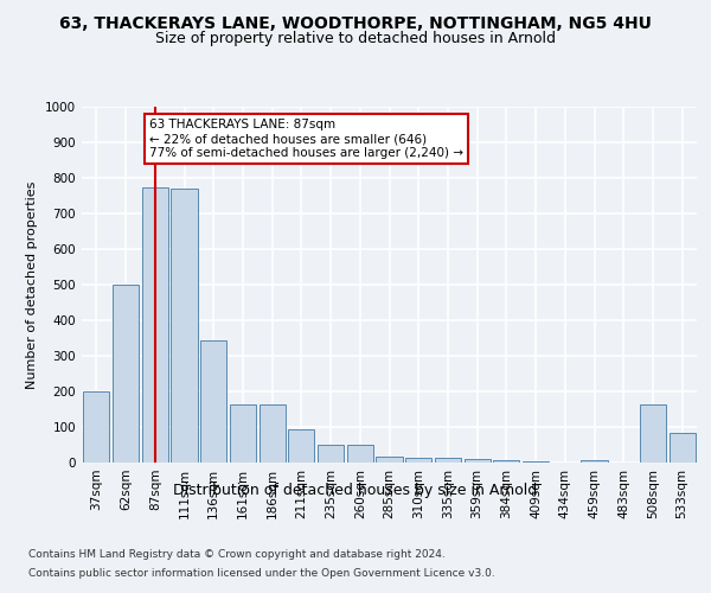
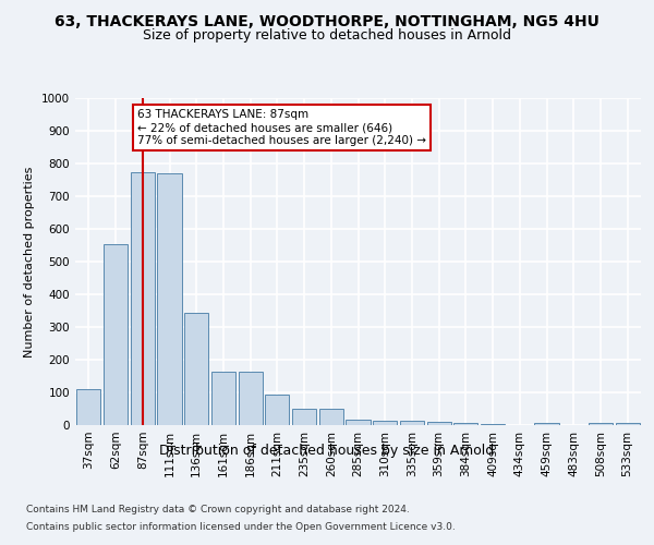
37sqm: 200 -> 110
62sqm: 500 -> 555
508sqm: 165 -> 8
533sqm: 85 -> 8
